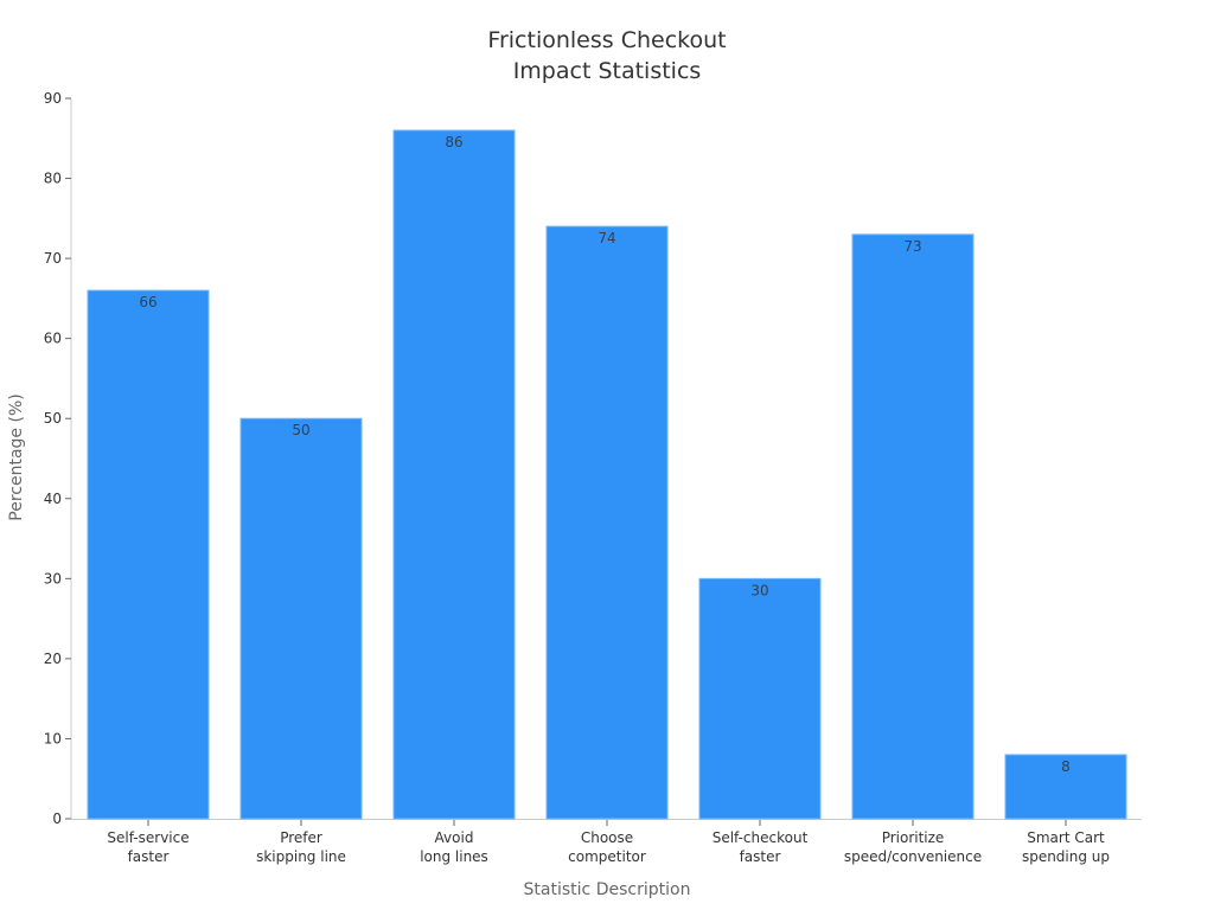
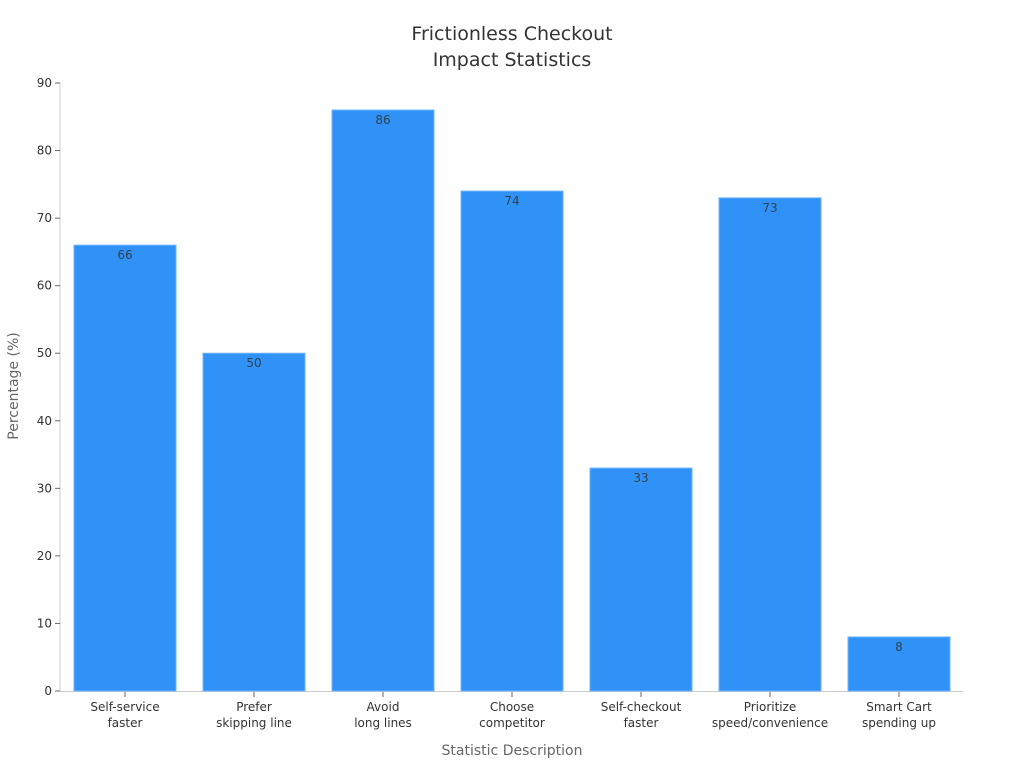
Self-checkout faster: 30 -> 33
